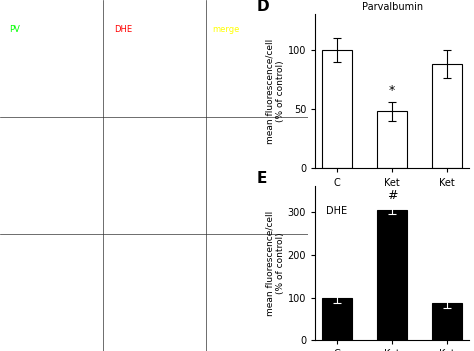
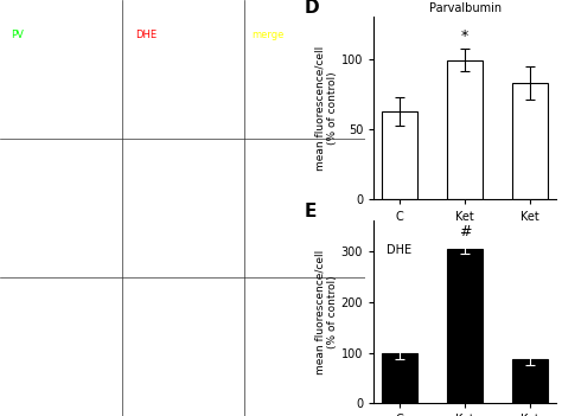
Parvalbumin/C: 100 -> 63
Parvalbumin/Ket: 48 -> 99
Parvalbumin/Ket +Musci: 88 -> 83
